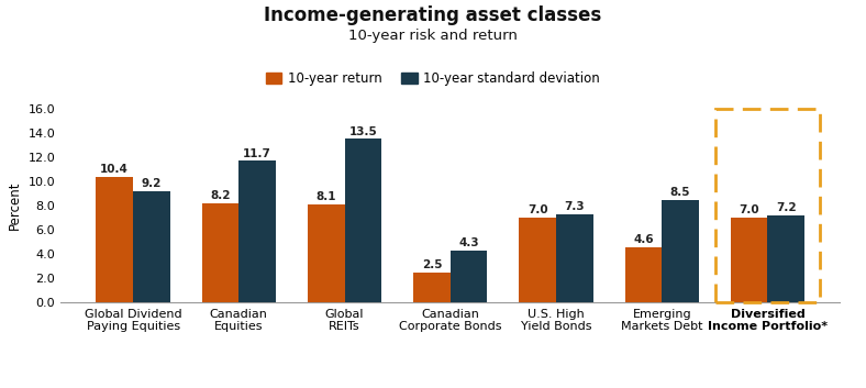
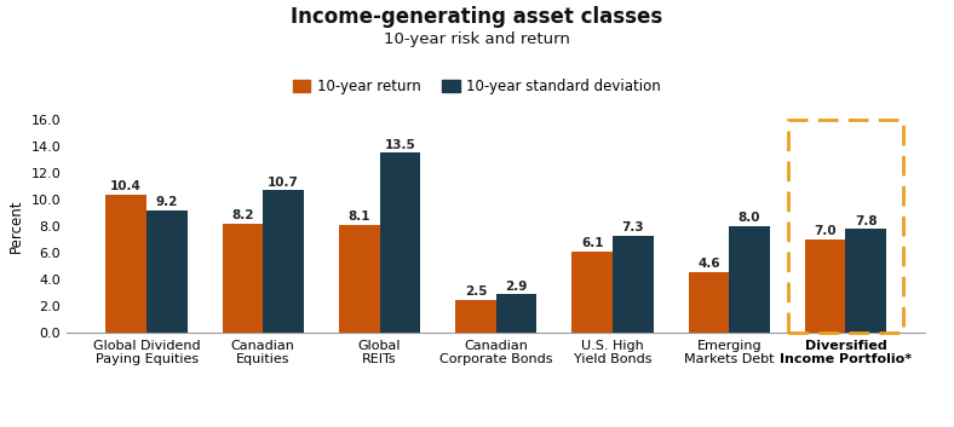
10-year standard deviation/Canadian Equities: 11.7 -> 10.7
10-year standard deviation/Canadian Corporate Bonds: 4.3 -> 2.9
10-year return/U.S. High Yield Bonds: 7.0 -> 6.1
10-year standard deviation/Emerging Markets Debt: 8.5 -> 8.0
10-year standard deviation/Diversified Income Portfolio*: 7.2 -> 7.8
